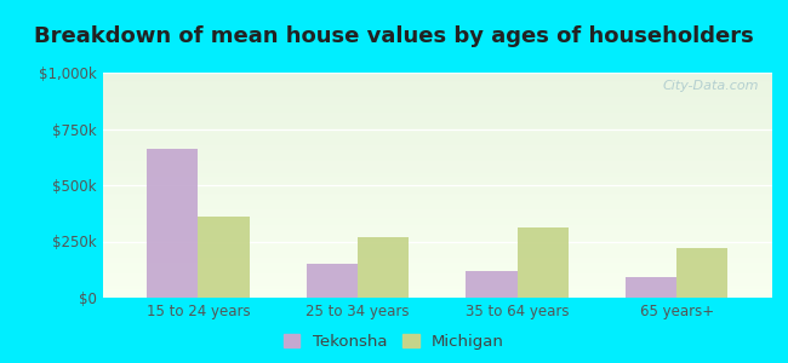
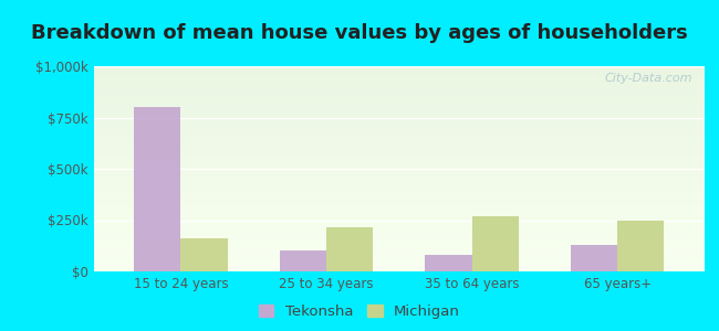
Tekonsha/15 to 24 years: $660k -> $800k
Michigan/15 to 24 years: $360k -> $160k
Tekonsha/25 to 34 years: $150k -> $100k
Michigan/25 to 34 years: $270k -> $220k
Tekonsha/35 to 64 years: $120k -> $80k
Michigan/35 to 64 years: $310k -> $270k
Tekonsha/65 years+: $90k -> $130k
Michigan/65 years+: $220k -> $250k
